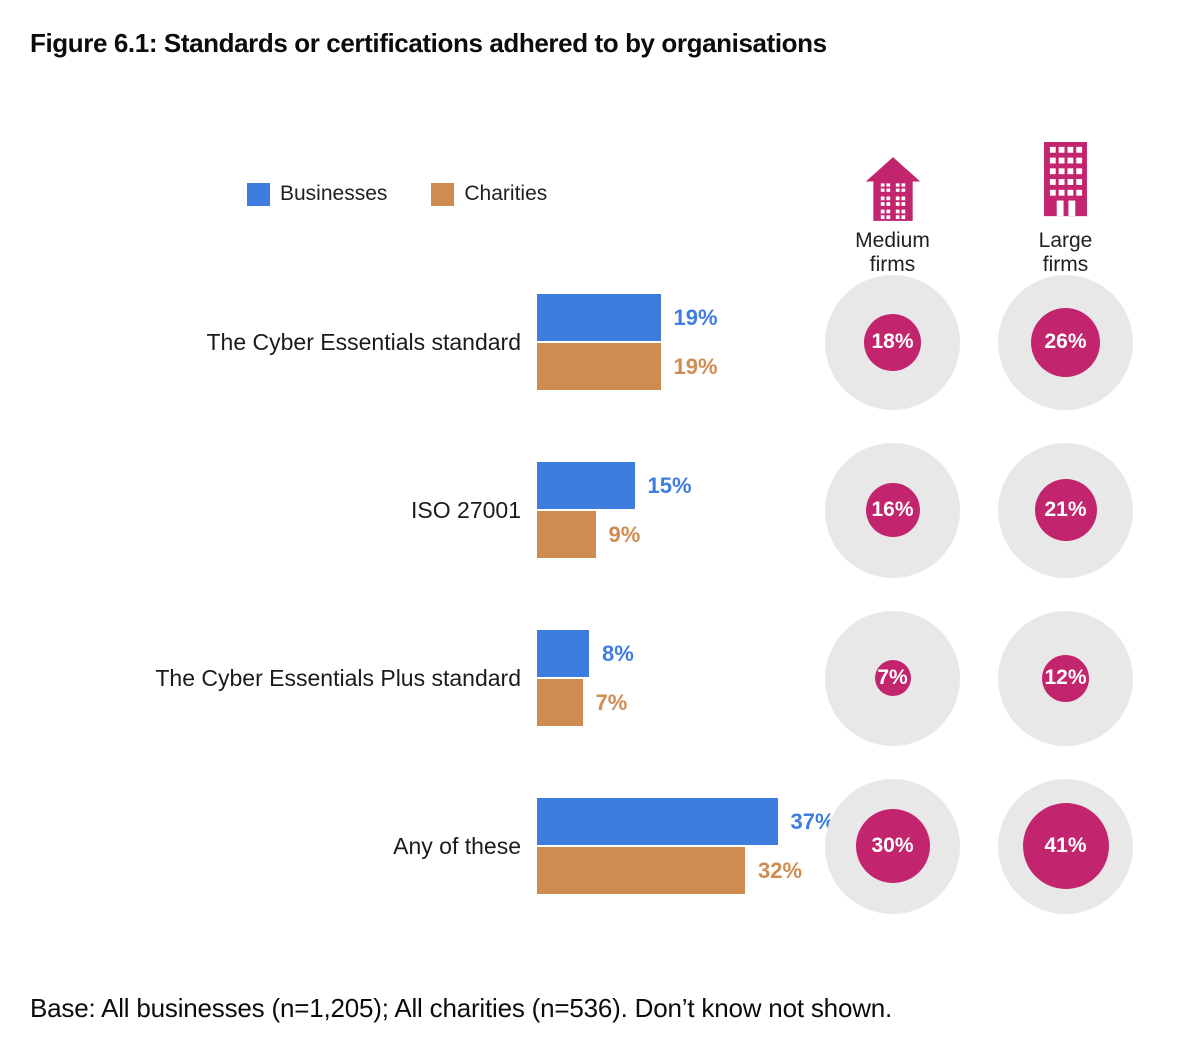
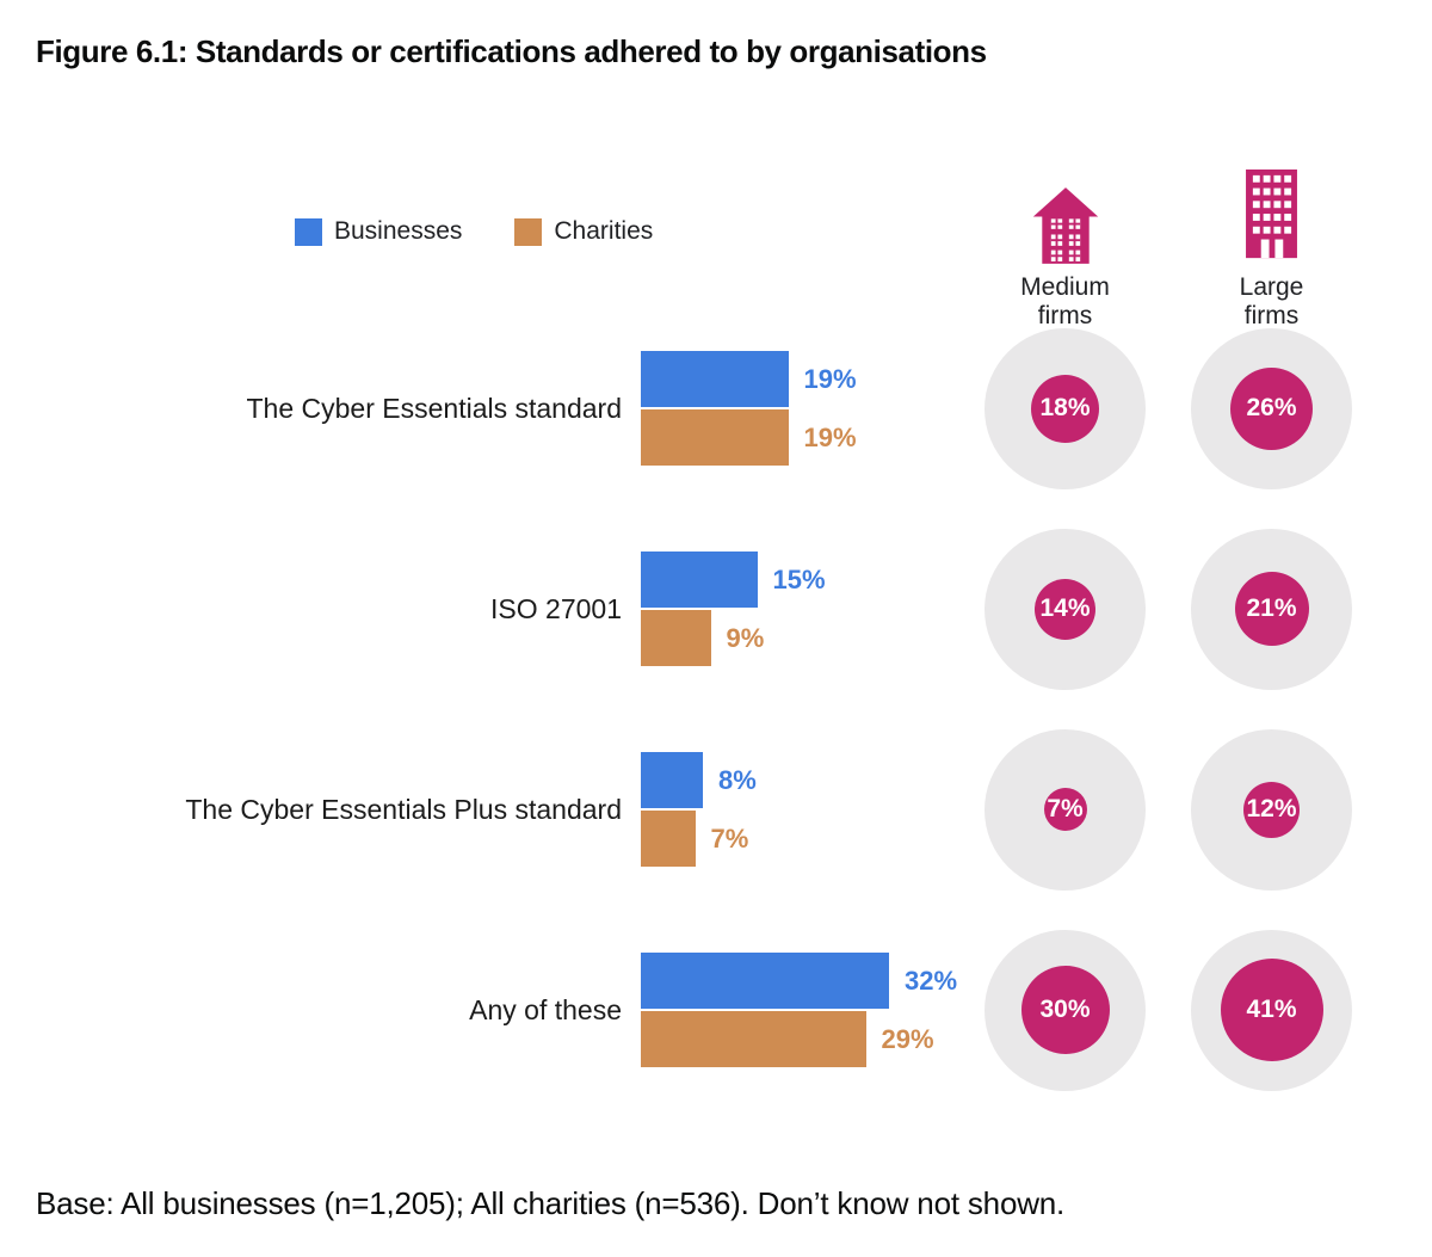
Medium firms/ISO 27001: 16% -> 14%
Businesses/Any of these: 37% -> 32%
Charities/Any of these: 32% -> 29%
